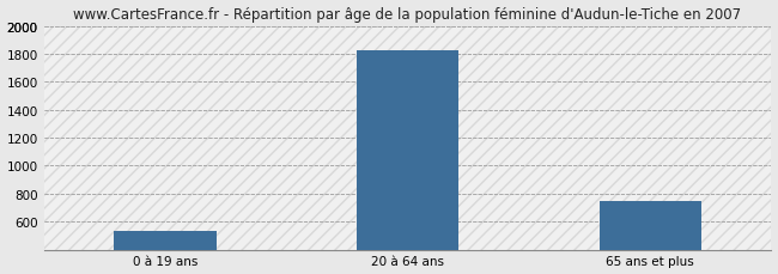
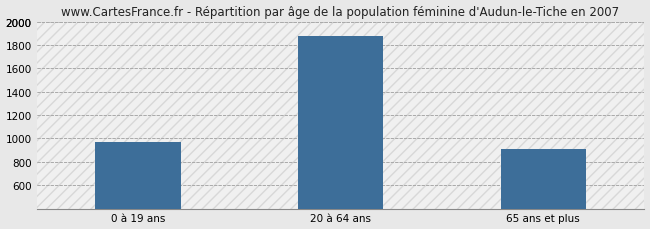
0 à 19 ans: 540 -> 970
20 à 64 ans: 1830 -> 1880
65 ans et plus: 750 -> 910
